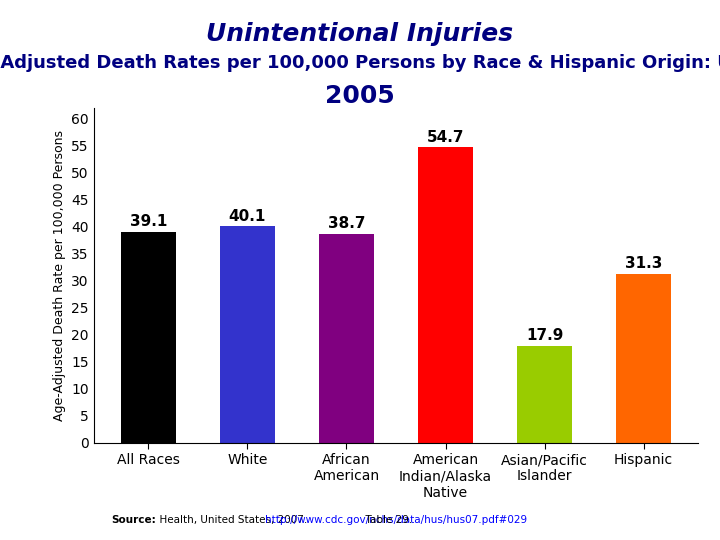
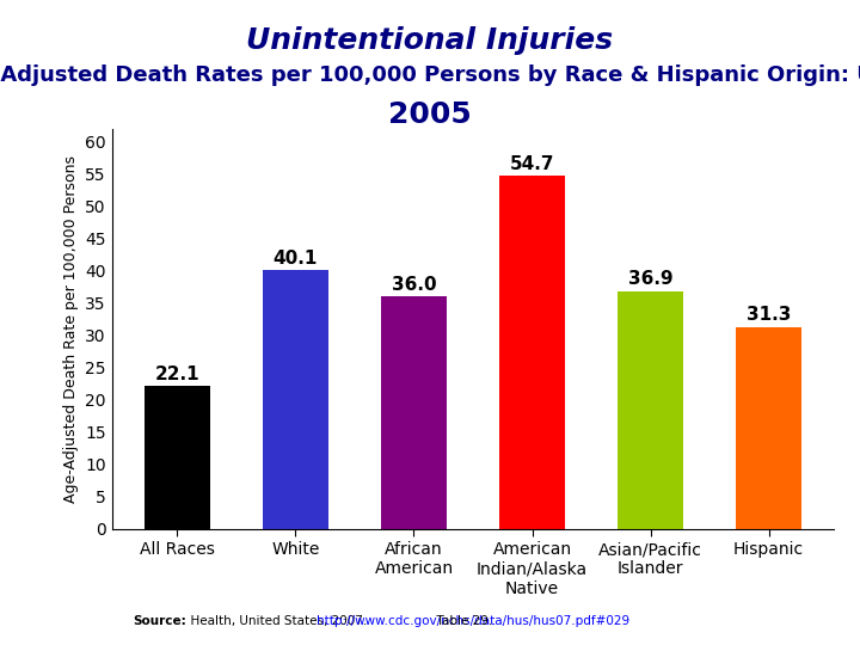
All Races: 39.1 -> 22.1
African American: 38.7 -> 36.0
Asian/Pacific Islander: 17.9 -> 36.9
